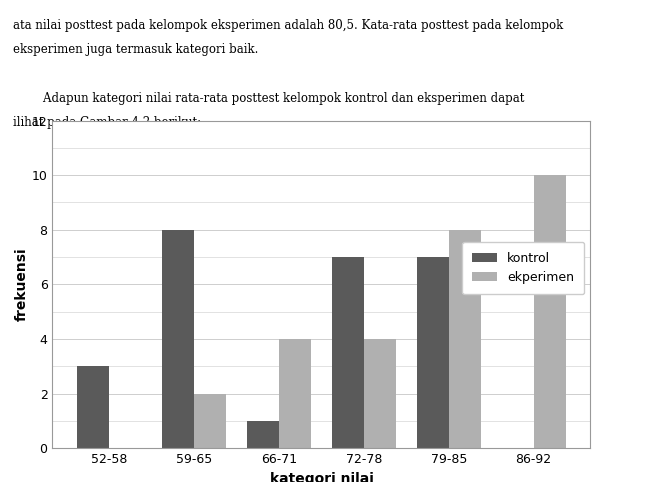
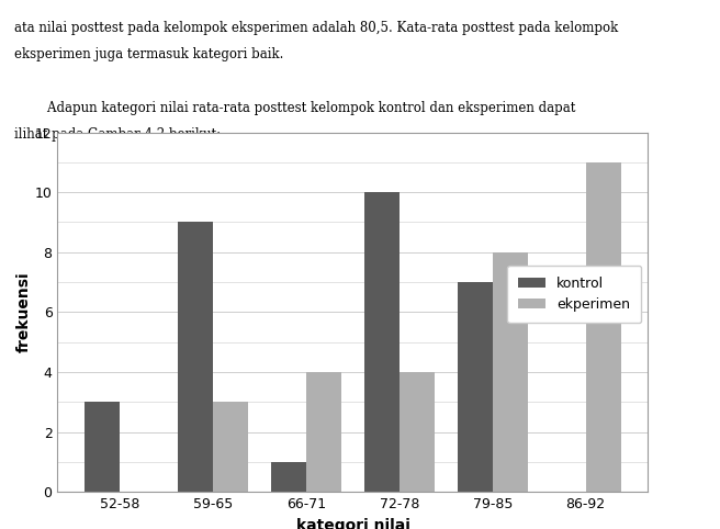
kontrol/59-65: 8 -> 9
ekperimen/59-65: 2 -> 3
kontrol/72-78: 7 -> 10
ekperimen/86-92: 10 -> 11
